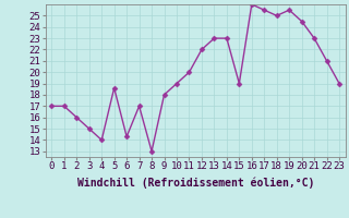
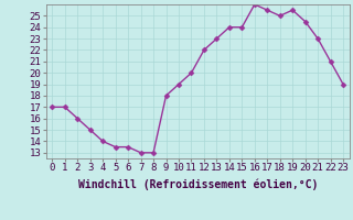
5: 18.6 -> 13.5
6: 14.3 -> 13.5
7: 17.0 -> 13.0
14: 23.0 -> 24.0
15: 19.0 -> 24.0
